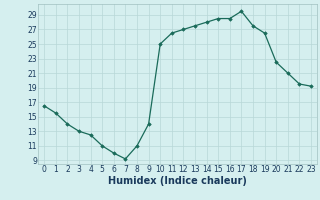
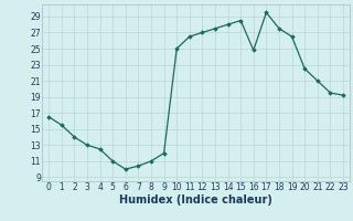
7: 9.2 -> 10.4
9: 14.0 -> 12.0
16: 28.5 -> 24.8
